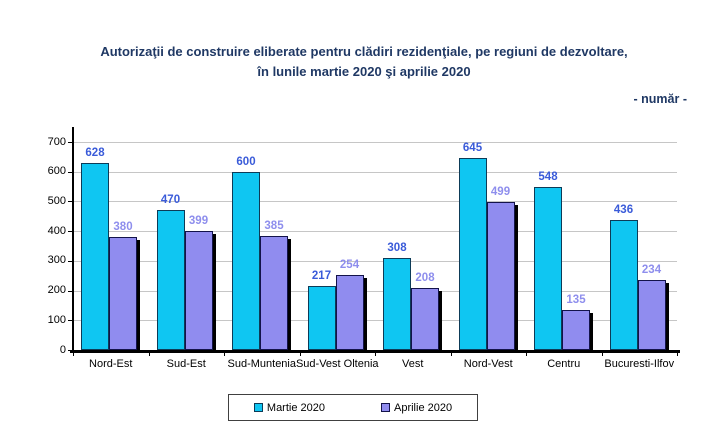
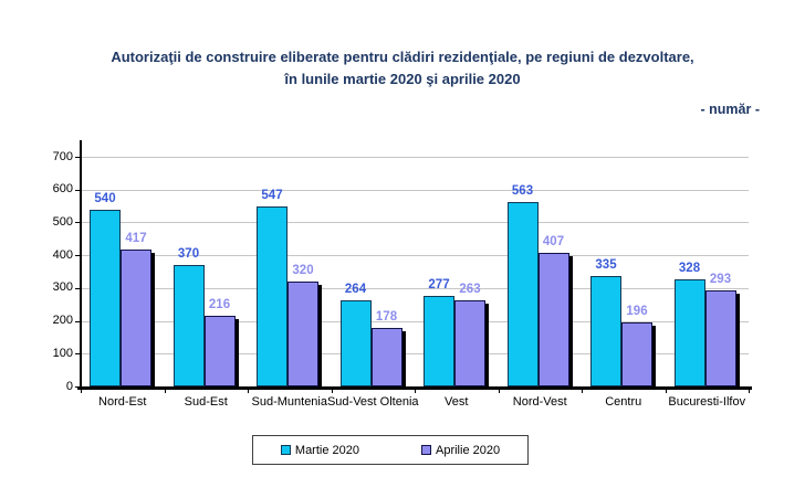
Martie 2020/Nord-Est: 628 -> 540
Aprilie 2020/Nord-Est: 380 -> 417
Martie 2020/Sud-Est: 470 -> 370
Aprilie 2020/Sud-Est: 399 -> 216
Martie 2020/Sud-Muntenia: 600 -> 547
Aprilie 2020/Sud-Muntenia: 385 -> 320
Martie 2020/Sud-Vest Oltenia: 217 -> 264
Aprilie 2020/Sud-Vest Oltenia: 254 -> 178
Martie 2020/Vest: 308 -> 277
Aprilie 2020/Vest: 208 -> 263
Martie 2020/Nord-Vest: 645 -> 563
Aprilie 2020/Nord-Vest: 499 -> 407
Martie 2020/Centru: 548 -> 335
Aprilie 2020/Centru: 135 -> 196
Martie 2020/Bucuresti-Ilfov: 436 -> 328
Aprilie 2020/Bucuresti-Ilfov: 234 -> 293
